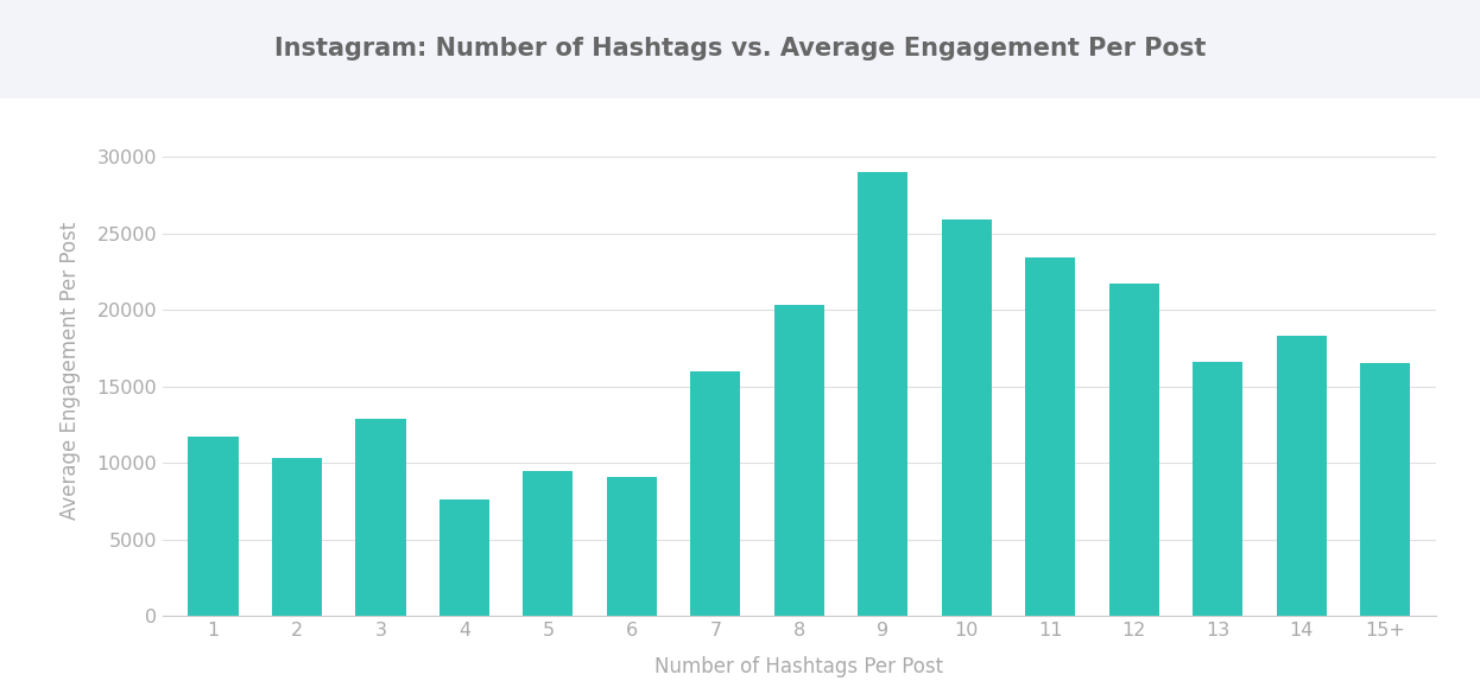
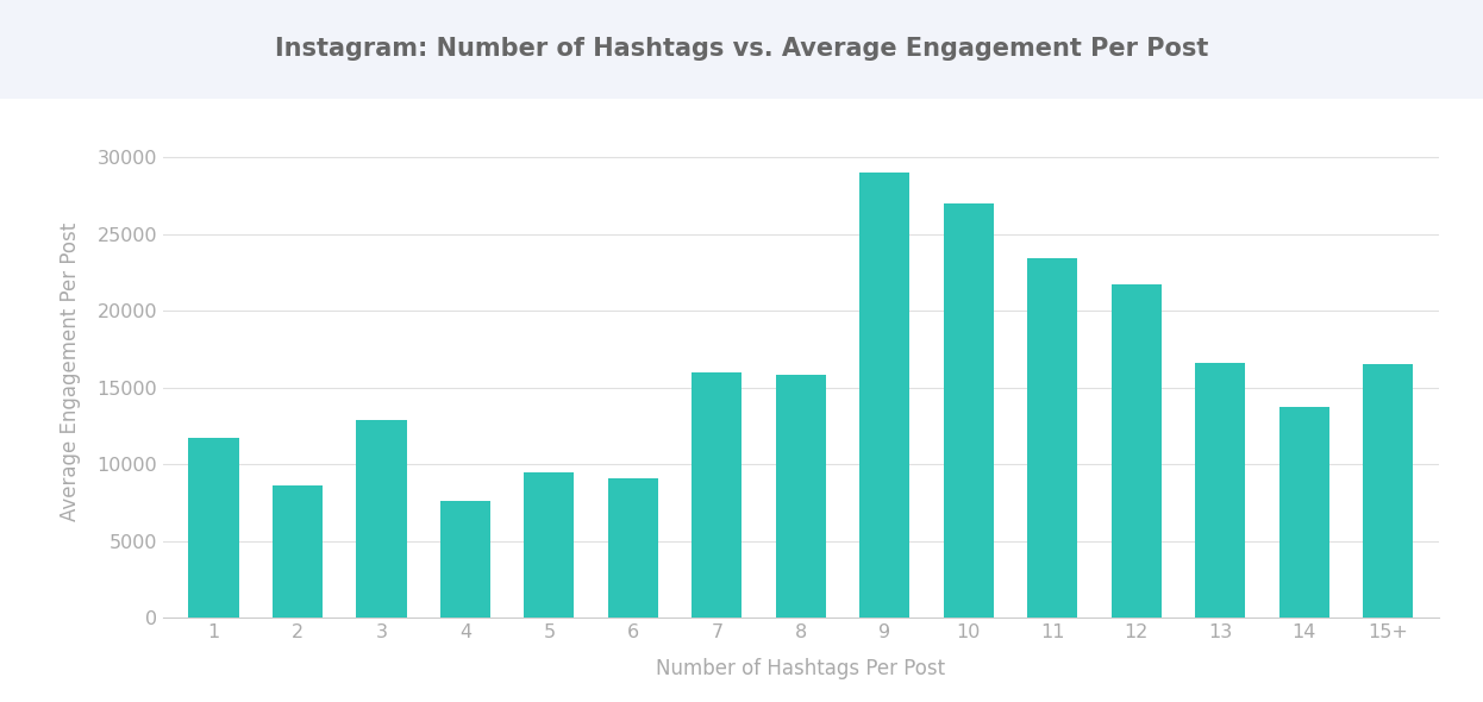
2: 10300 -> 8600
8: 20300 -> 15800
10: 25900 -> 27000
14: 18300 -> 13700
